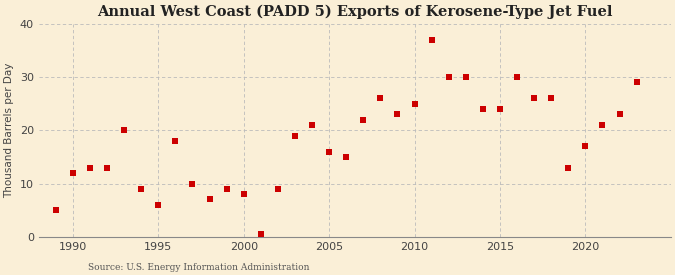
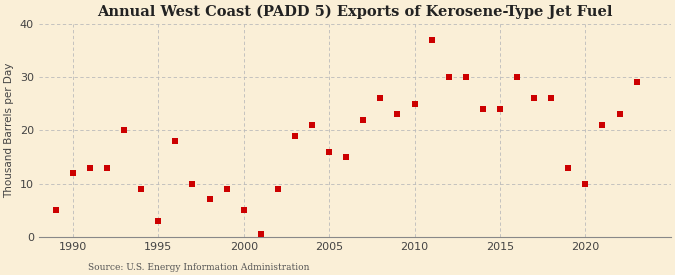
1995: 6.0 -> 3.0
2000: 8.0 -> 5.0
2020: 17.0 -> 10.0
